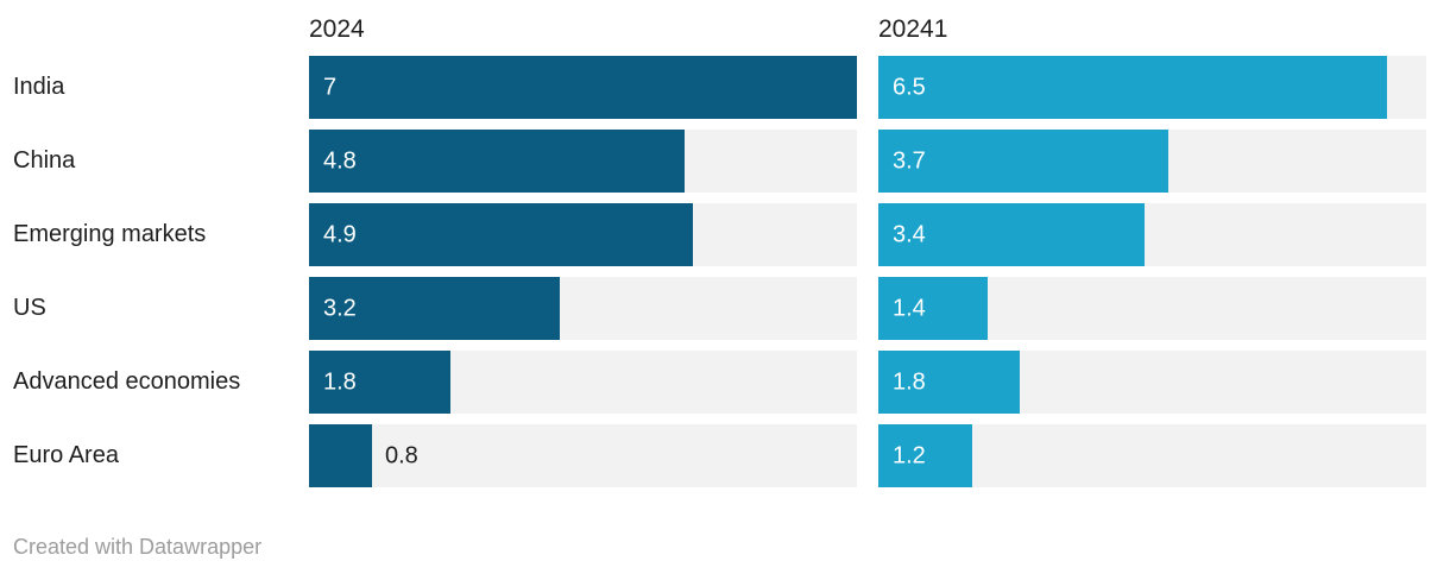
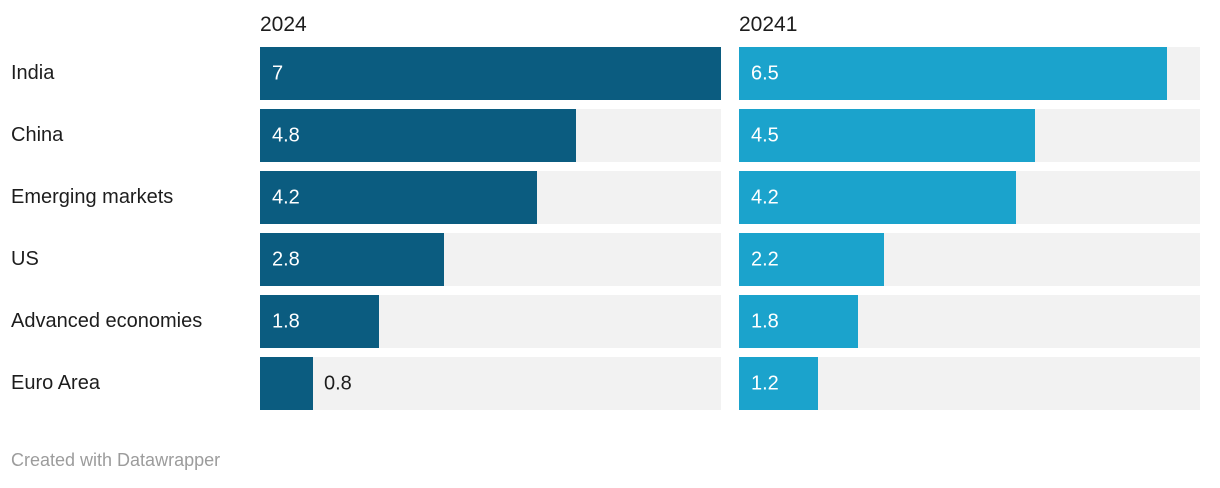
20241/China: 3.7 -> 4.5
2024/Emerging markets: 4.9 -> 4.2
20241/Emerging markets: 3.4 -> 4.2
2024/US: 3.2 -> 2.8
20241/US: 1.4 -> 2.2
